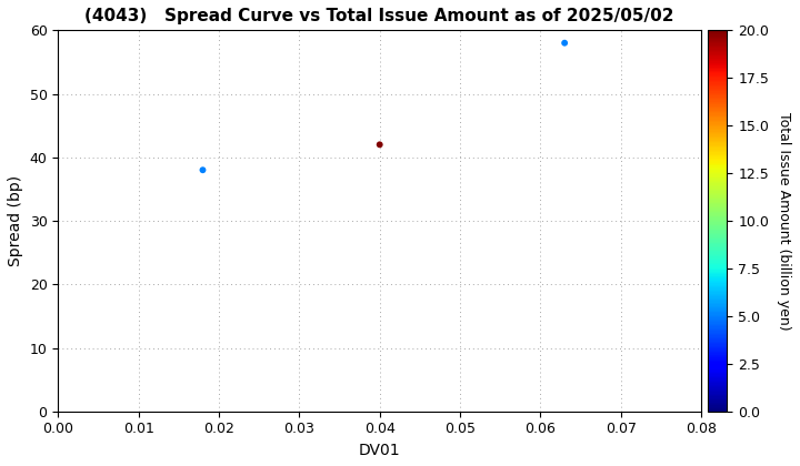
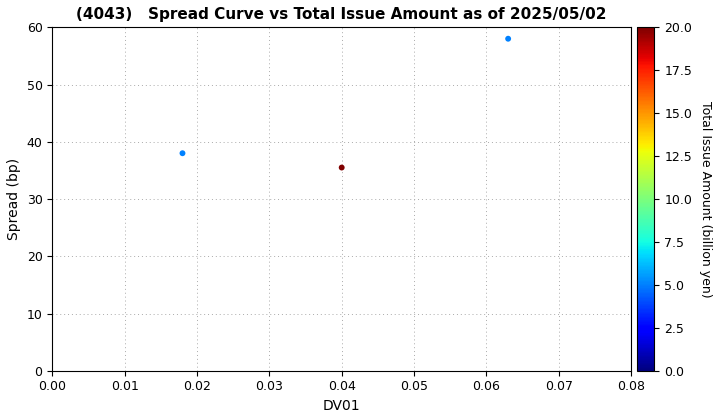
0.04: 42.0 -> 35.5
